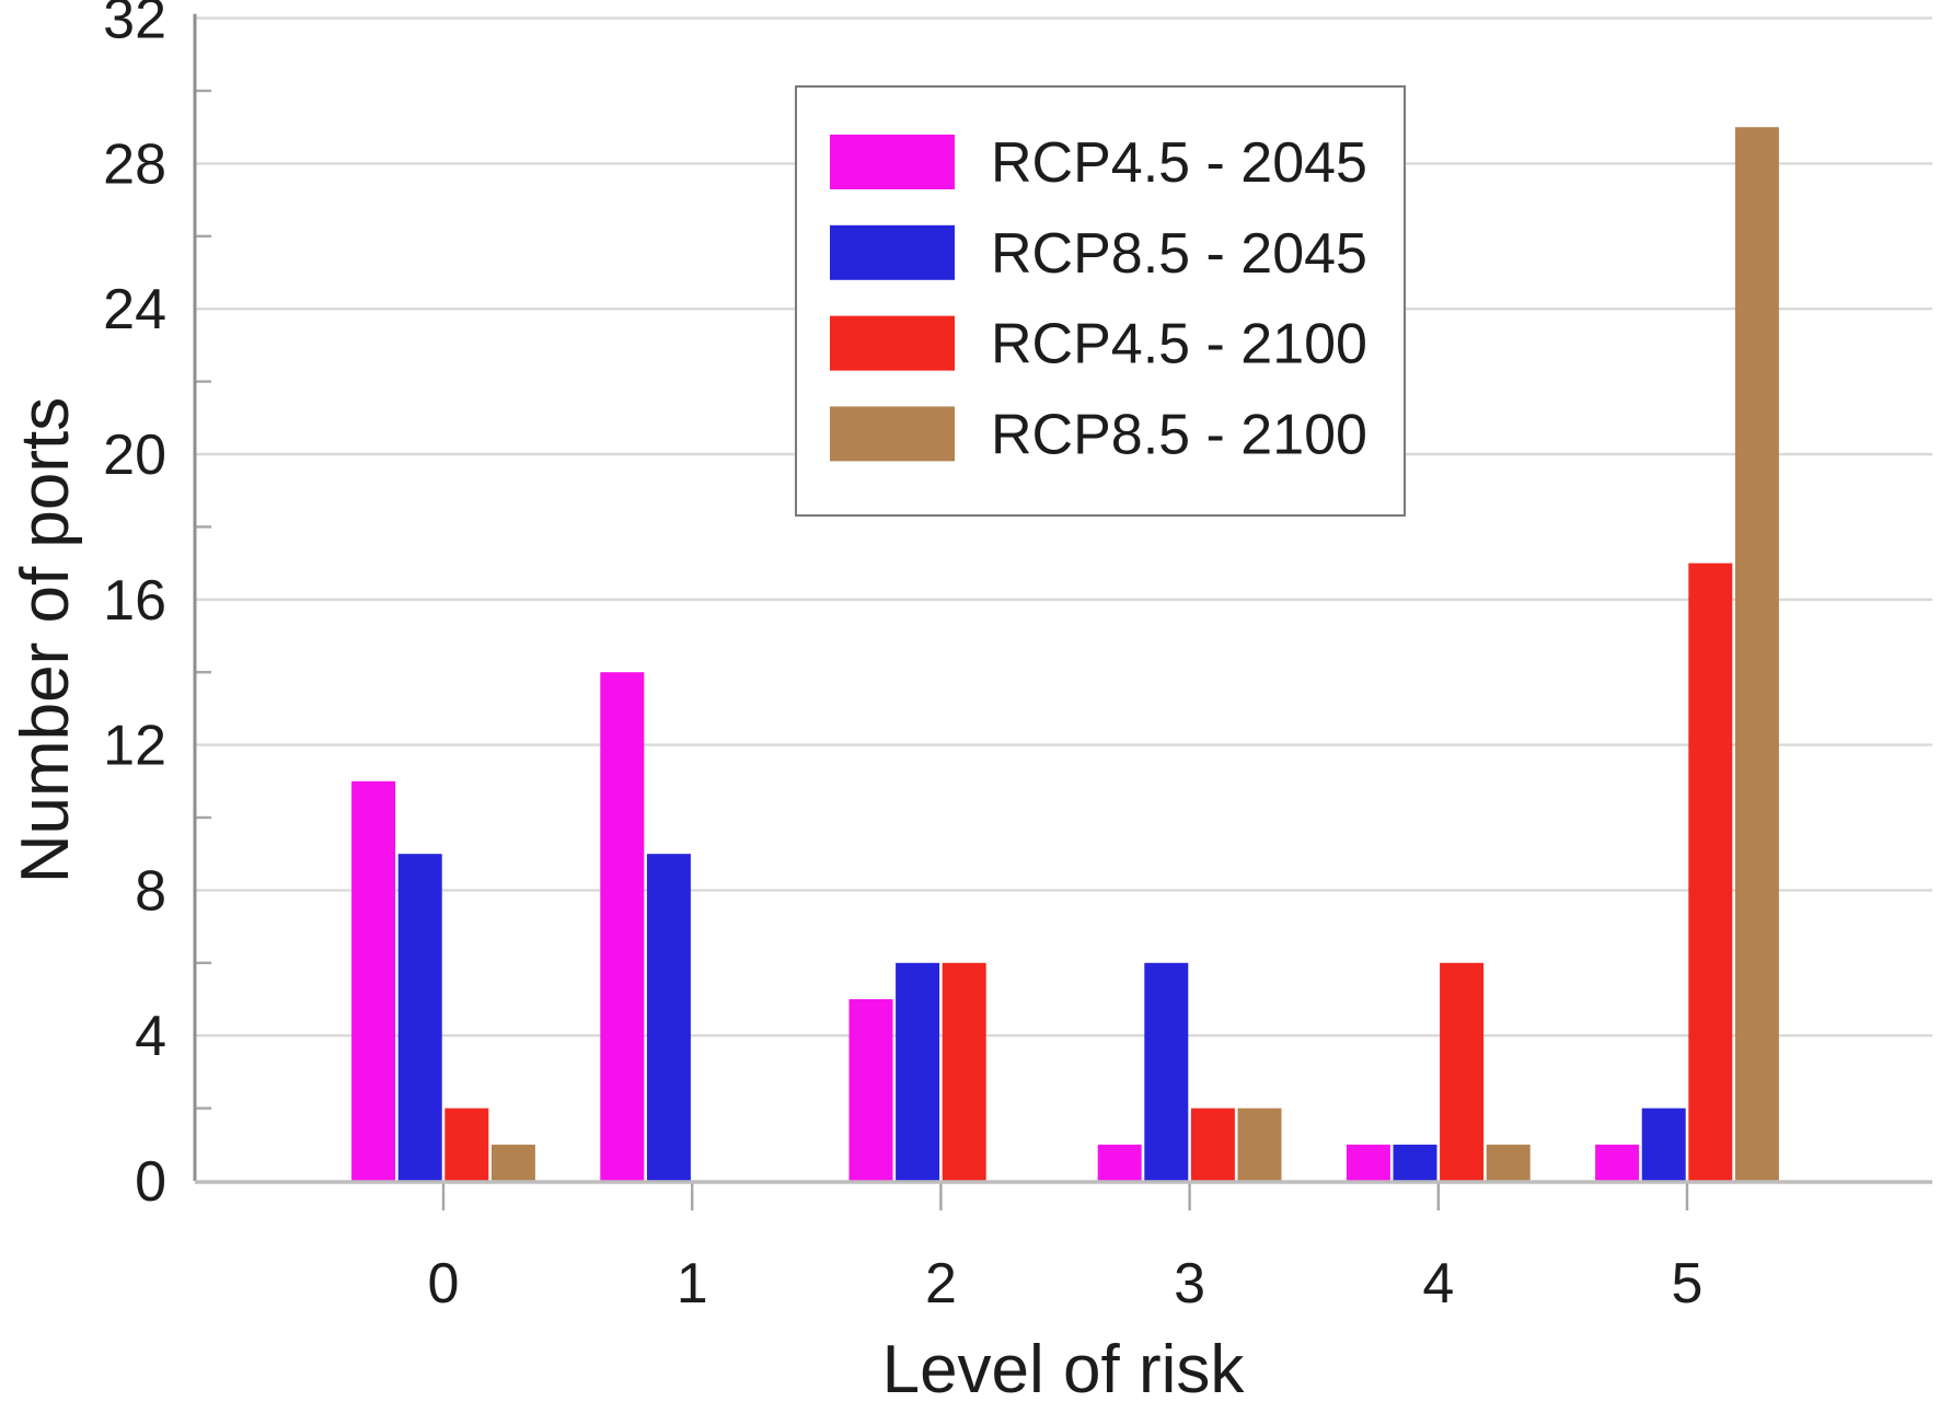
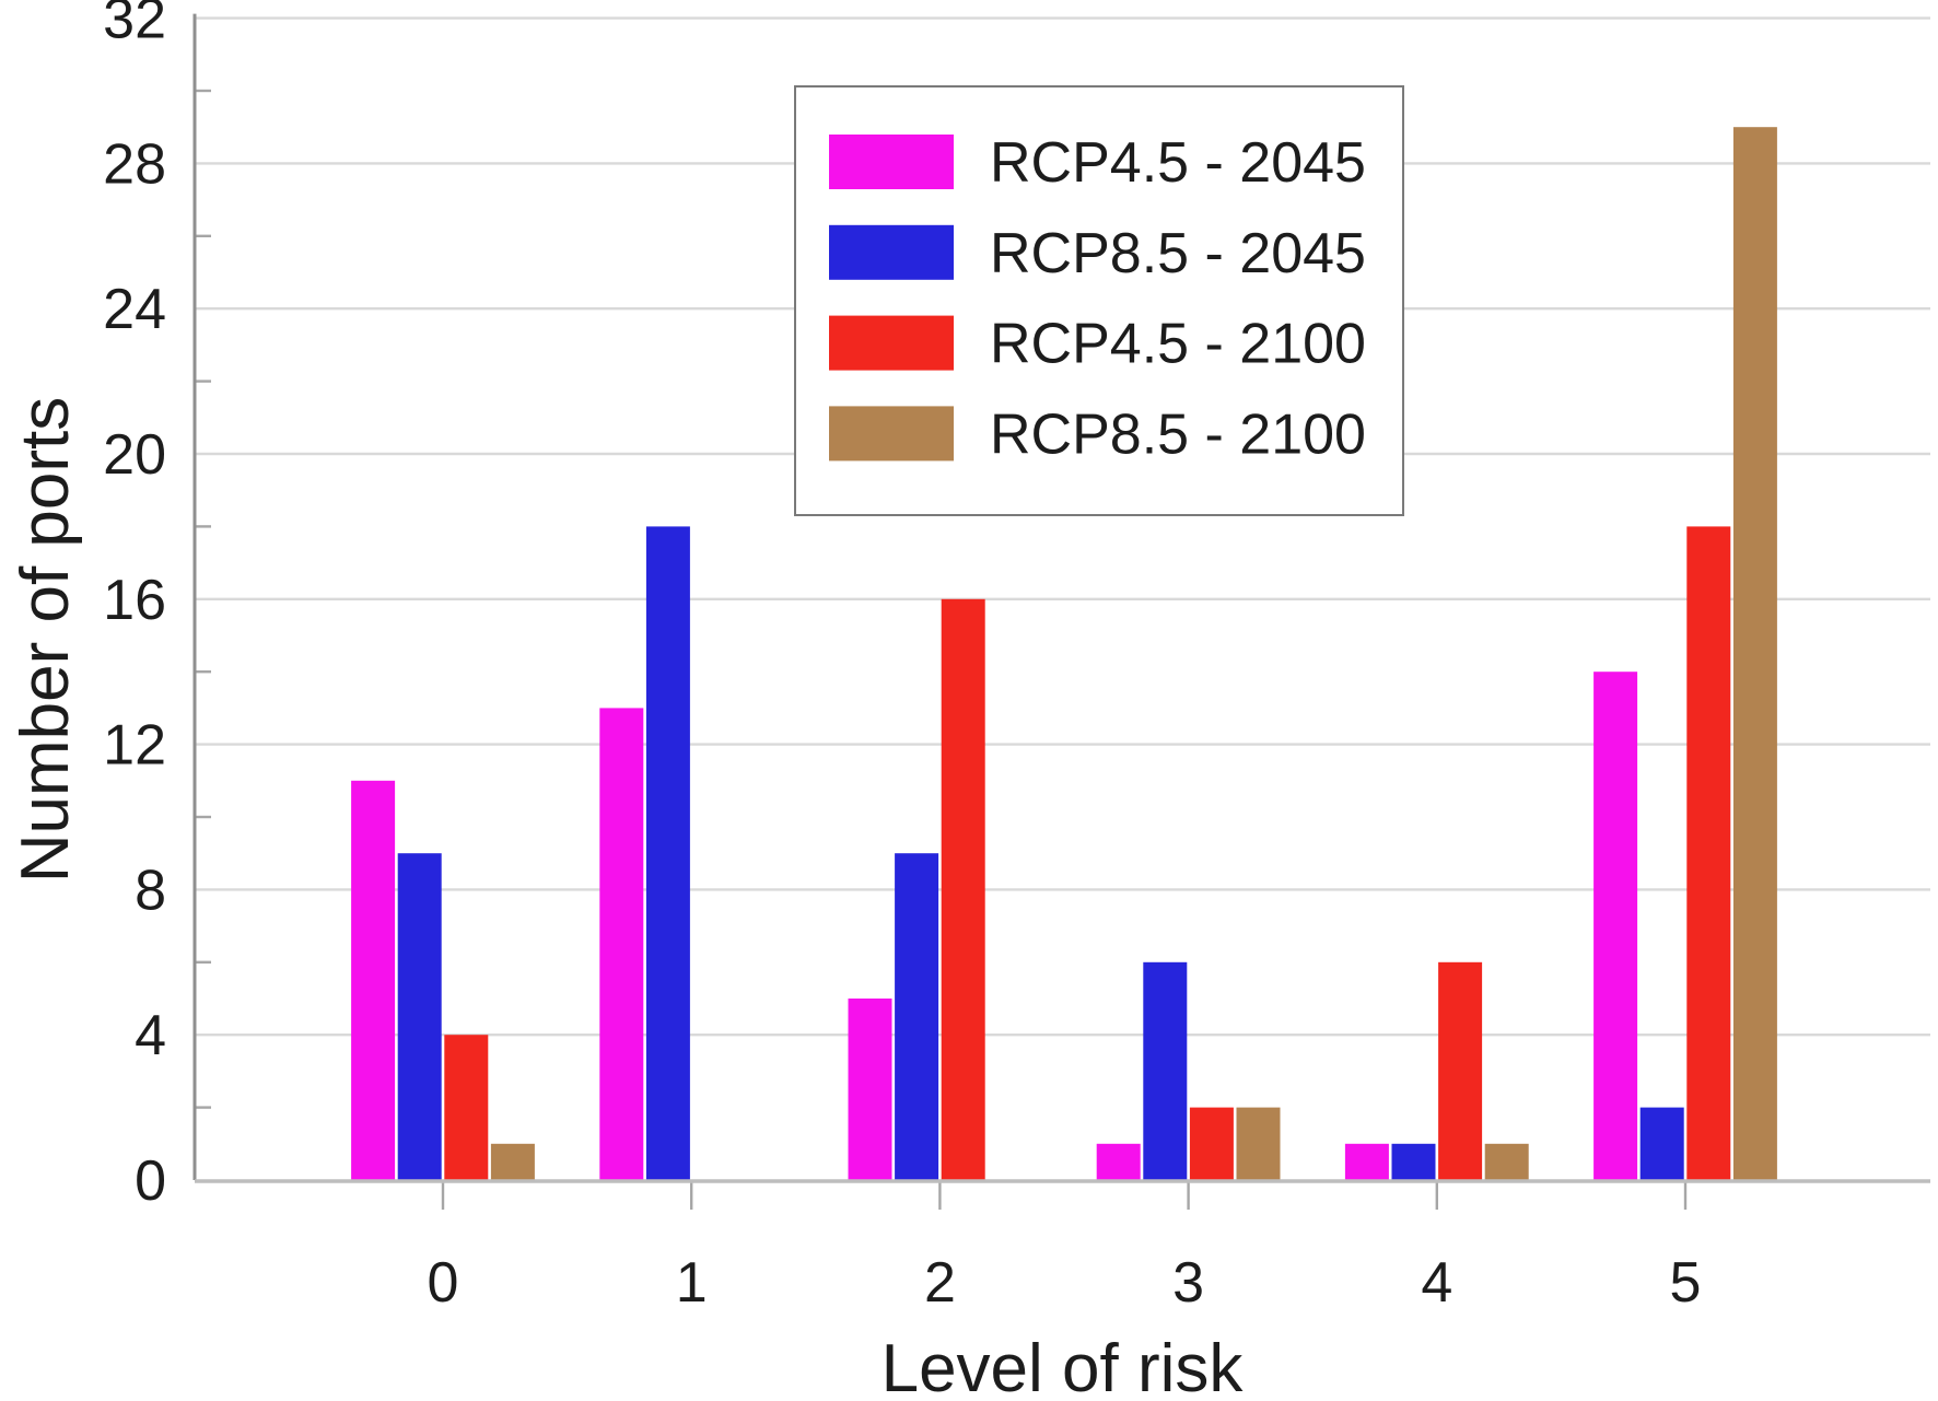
RCP4.5 - 2100/0: 2 -> 4
RCP4.5 - 2045/1: 14 -> 13
RCP8.5 - 2045/1: 9 -> 18
RCP8.5 - 2045/2: 6 -> 9
RCP4.5 - 2100/2: 6 -> 16
RCP4.5 - 2045/5: 1 -> 14
RCP4.5 - 2100/5: 17 -> 18
